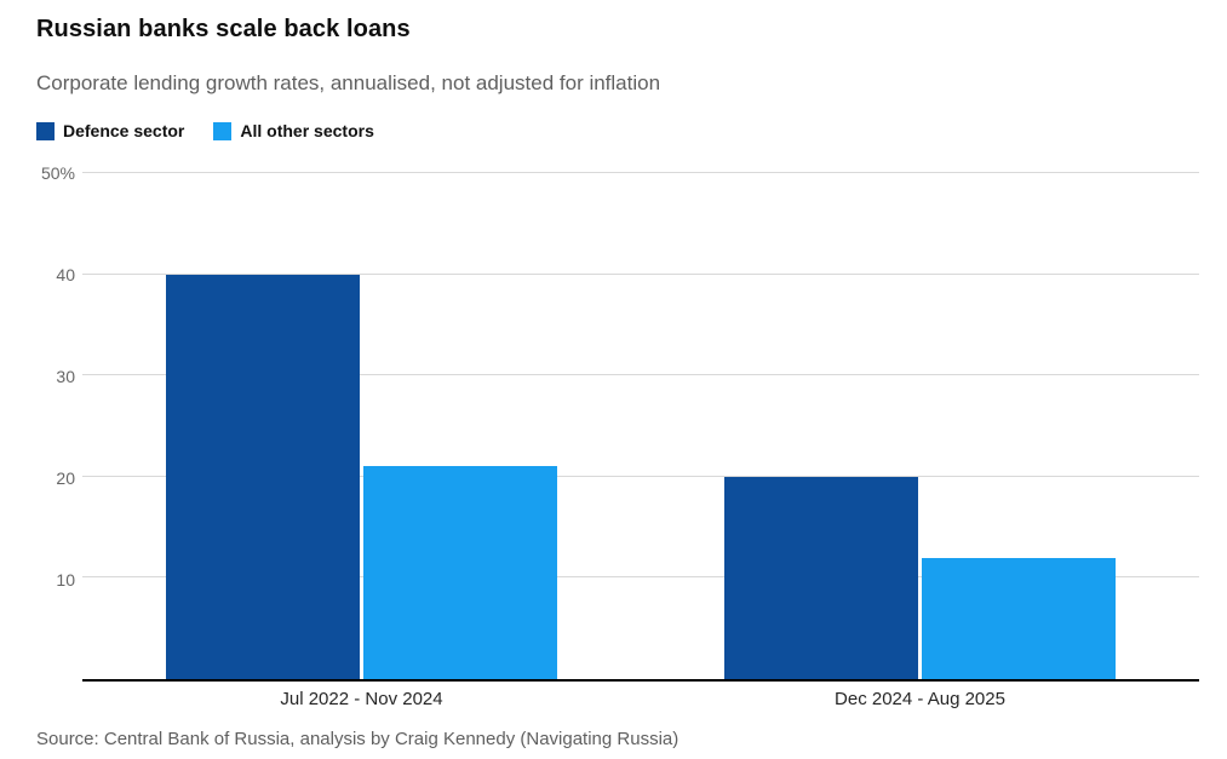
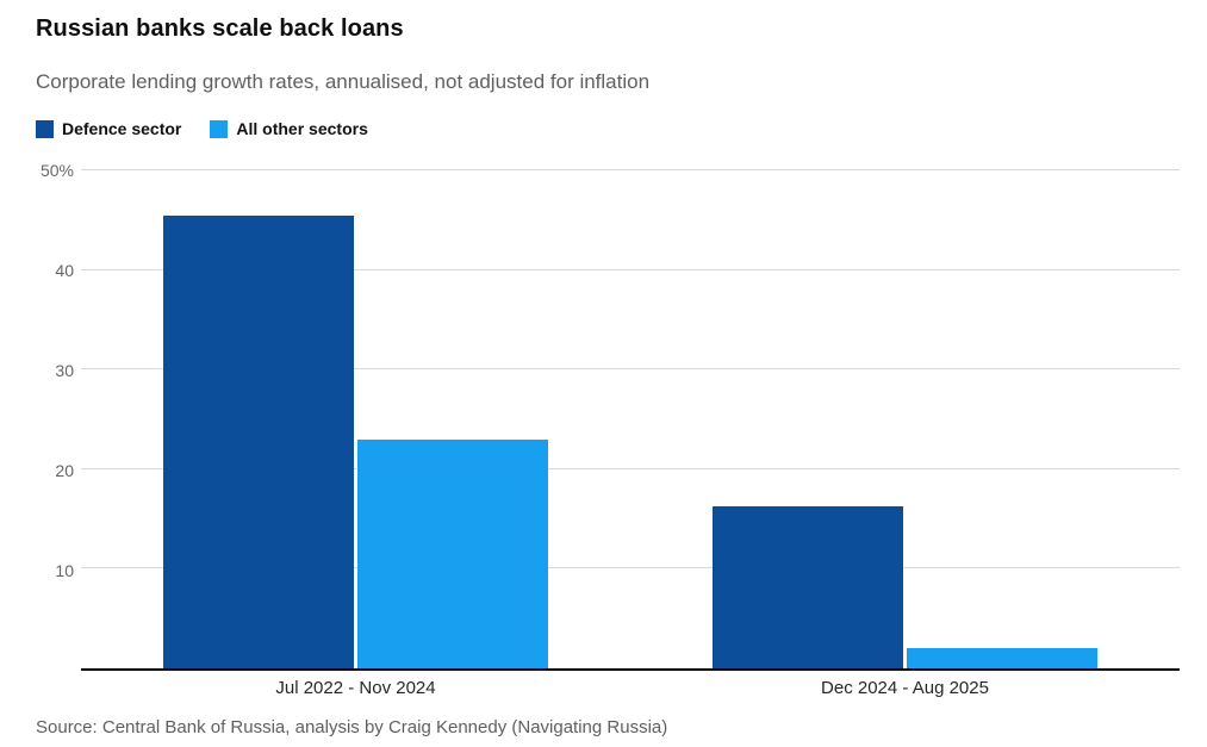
Defence sector/Jul 2022 - Nov 2024: 40% -> 46%
All other sectors/Jul 2022 - Nov 2024: 21% -> 23%
Defence sector/Dec 2024 - Aug 2025: 20% -> 16%
All other sectors/Dec 2024 - Aug 2025: 12% -> 2%
